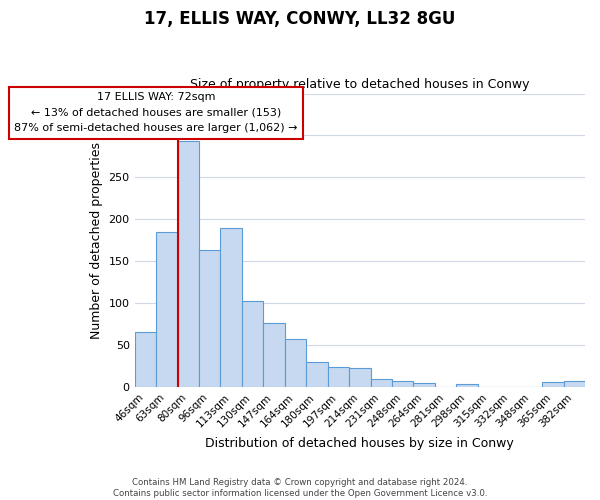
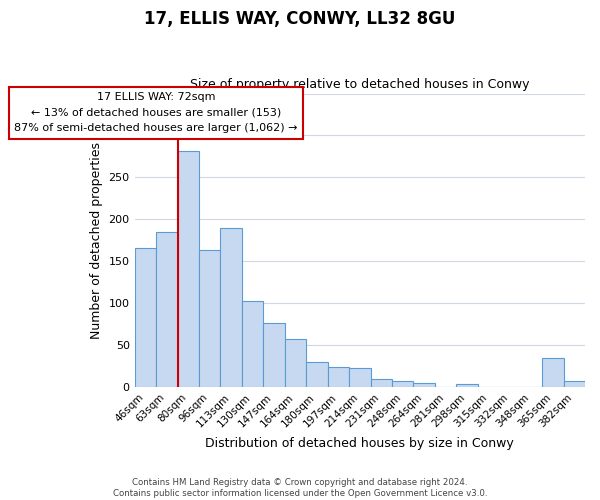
46sqm: 65 -> 166
80sqm: 293 -> 282
365sqm: 6 -> 34
